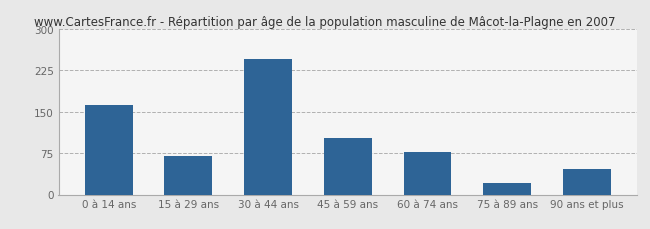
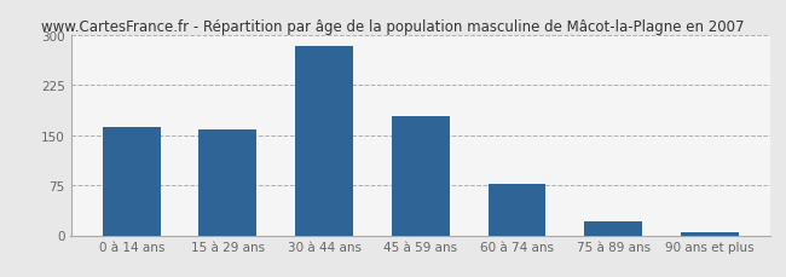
15 à 29 ans: 70 -> 158
30 à 44 ans: 246 -> 283
45 à 59 ans: 102 -> 178
90 ans et plus: 46 -> 5
